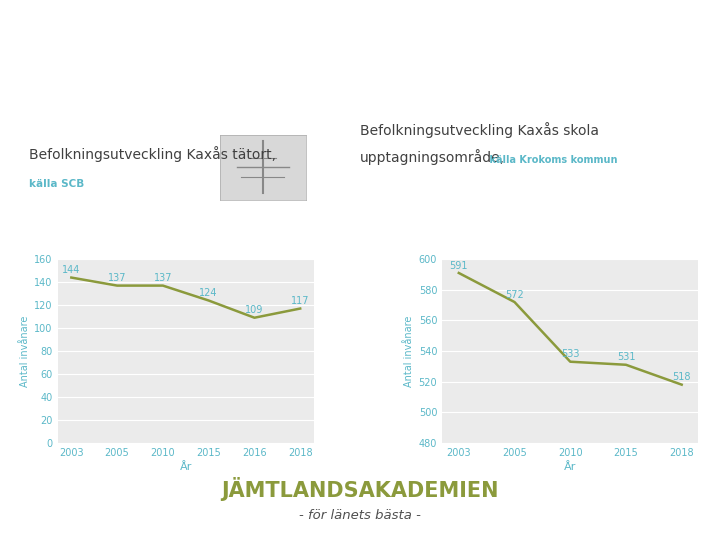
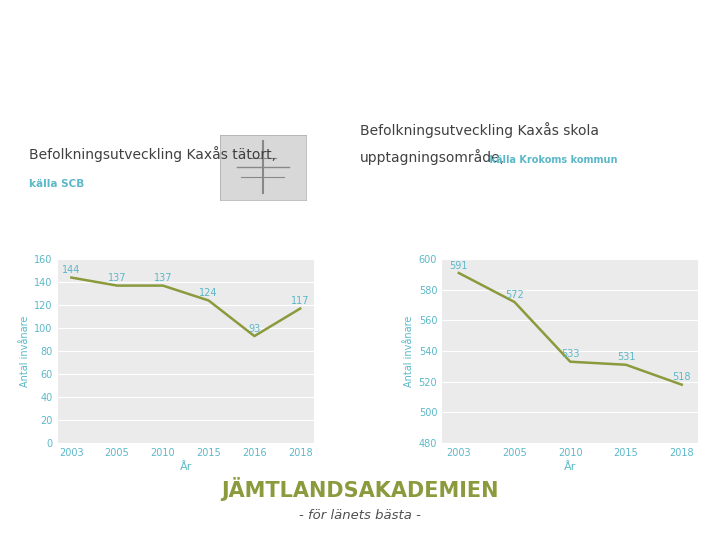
2016: 109 -> 93
